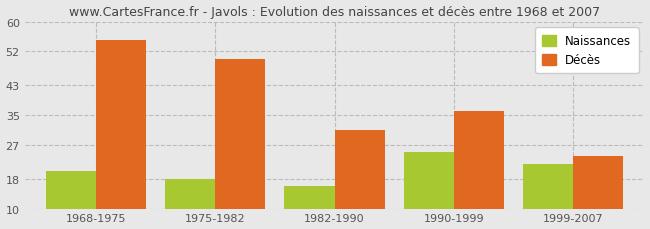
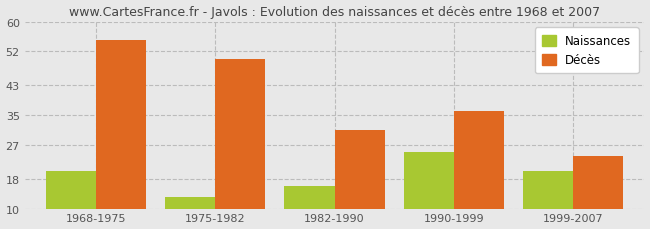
Naissances/1975-1982: 18 -> 13
Naissances/1999-2007: 22 -> 20
